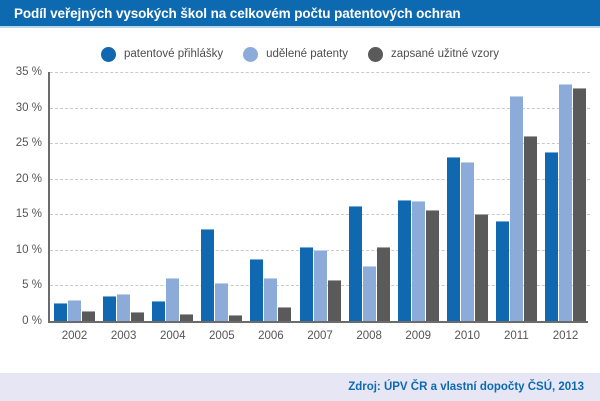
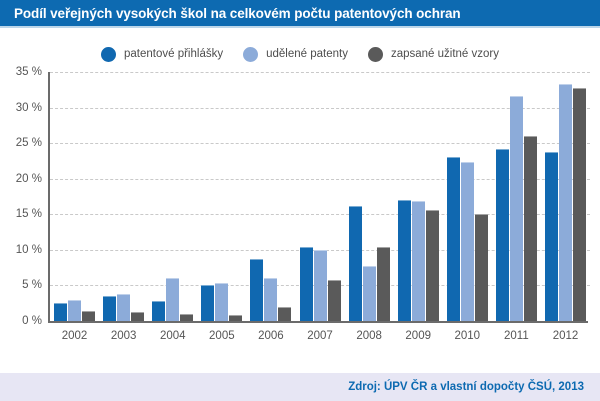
patentové přihlášky/2005: 13% -> 5%
patentové přihlášky/2011: 14% -> 24%
